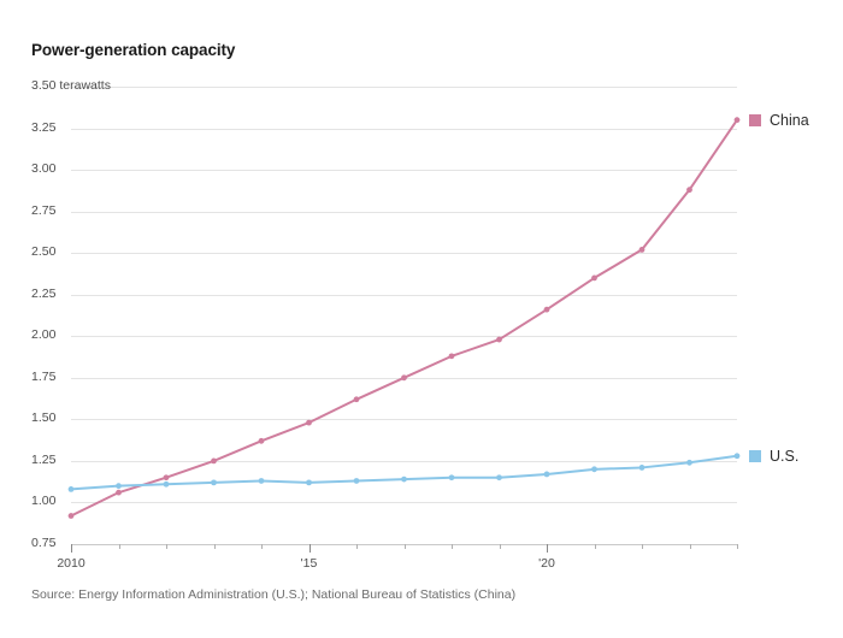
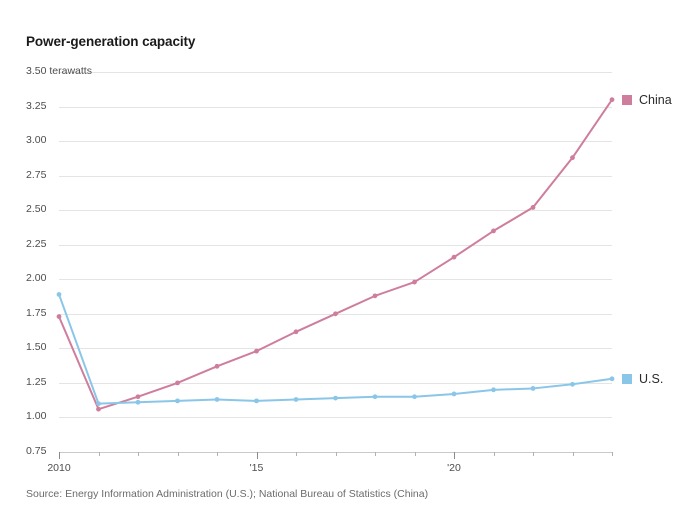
China/2010: 0.92 -> 1.73
U.S./2010: 1.08 -> 1.89
